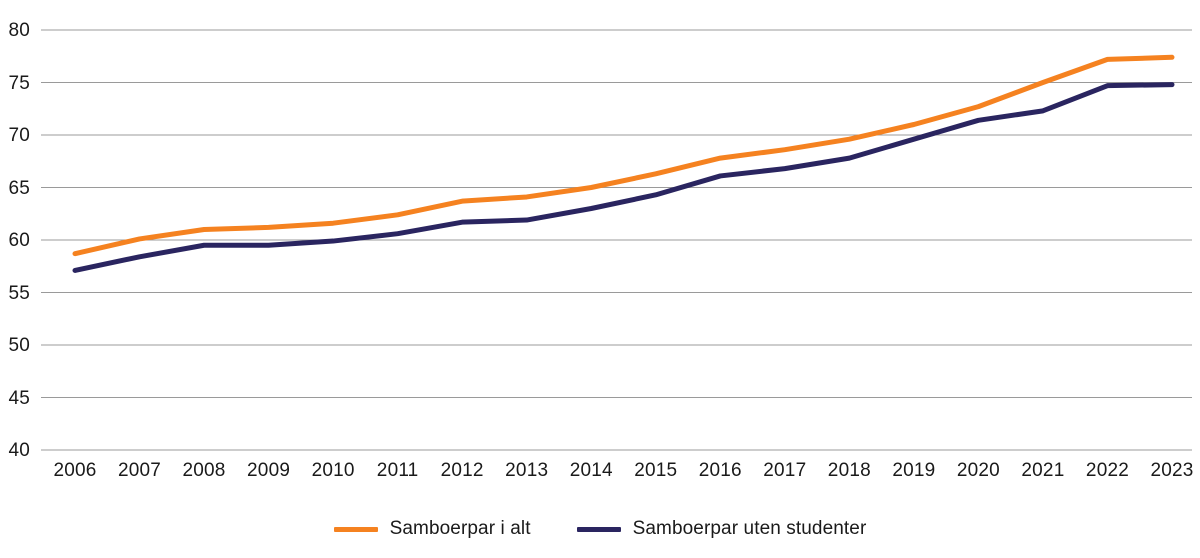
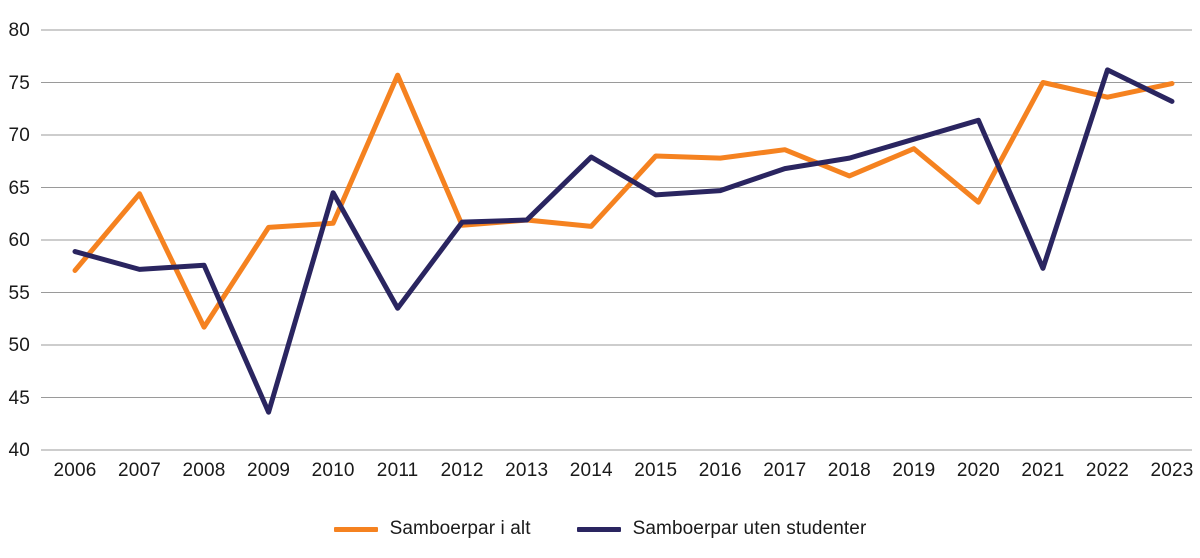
Samboerpar i alt/2006: 58.7 -> 57.1
Samboerpar uten studenter/2006: 57.1 -> 58.9
Samboerpar i alt/2007: 60.1 -> 64.4
Samboerpar uten studenter/2007: 58.4 -> 57.2
Samboerpar i alt/2008: 61.0 -> 51.7
Samboerpar uten studenter/2008: 59.5 -> 57.6
Samboerpar uten studenter/2009: 59.5 -> 43.6
Samboerpar uten studenter/2010: 59.9 -> 64.5
Samboerpar i alt/2011: 62.4 -> 75.7
Samboerpar uten studenter/2011: 60.6 -> 53.5
Samboerpar i alt/2012: 63.7 -> 61.4
Samboerpar i alt/2013: 64.1 -> 61.9
Samboerpar i alt/2014: 65.0 -> 61.3
Samboerpar uten studenter/2014: 63.0 -> 67.9
Samboerpar i alt/2015: 66.3 -> 68.0
Samboerpar uten studenter/2016: 66.1 -> 64.7
Samboerpar i alt/2018: 69.6 -> 66.1
Samboerpar i alt/2019: 71.0 -> 68.7
Samboerpar i alt/2020: 72.7 -> 63.6
Samboerpar uten studenter/2021: 72.3 -> 57.3
Samboerpar i alt/2022: 77.2 -> 73.6
Samboerpar uten studenter/2022: 74.7 -> 76.2
Samboerpar i alt/2023: 77.4 -> 74.9
Samboerpar uten studenter/2023: 74.8 -> 73.2
